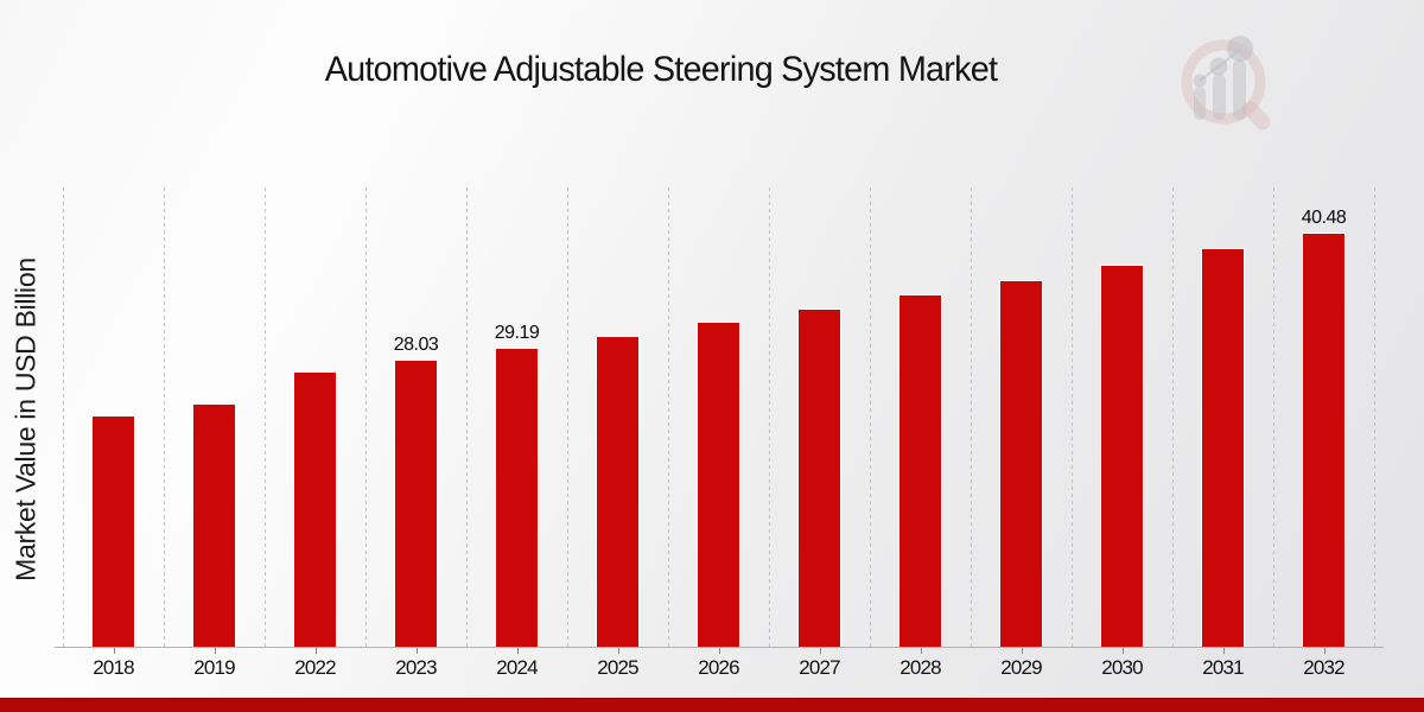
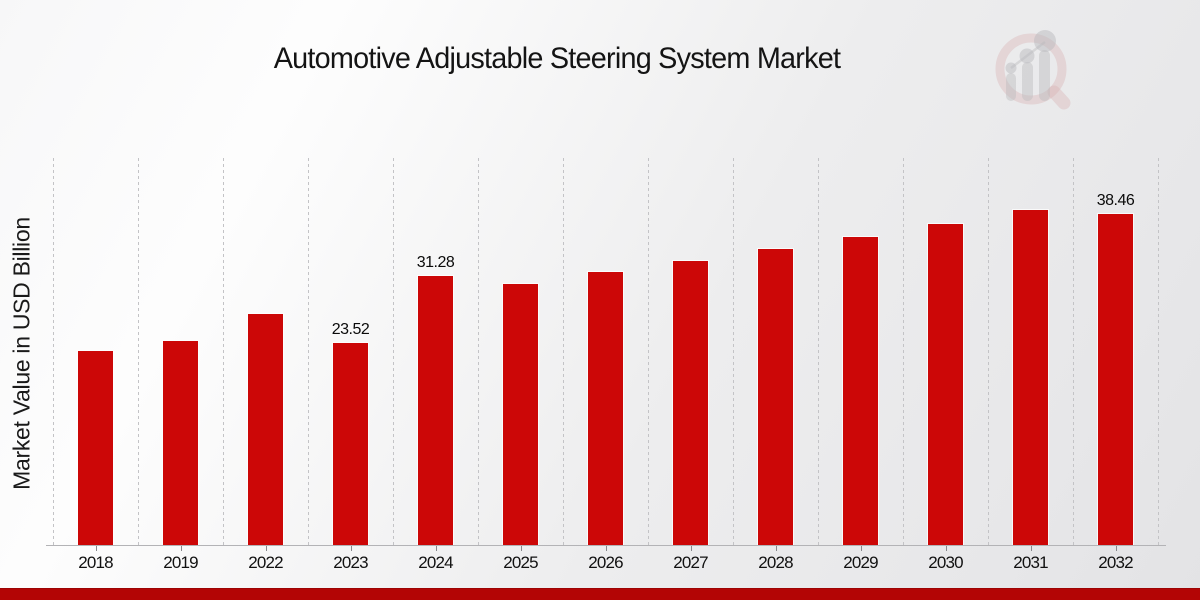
2023: 28.03 -> 23.52
2024: 29.19 -> 31.28
2032: 40.48 -> 38.46
